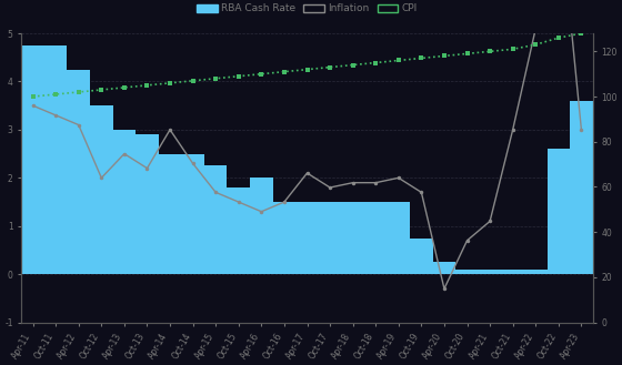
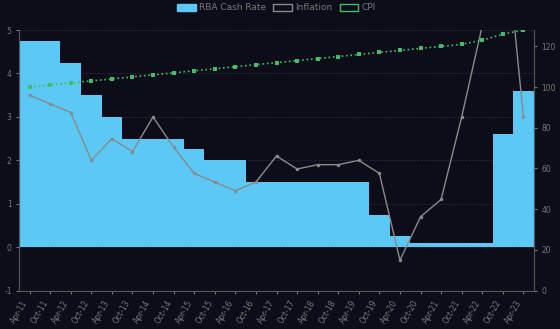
RBA Cash Rate/Oct-13: 2.90 -> 2.50
RBA Cash Rate/Oct-15: 1.80 -> 2.00
